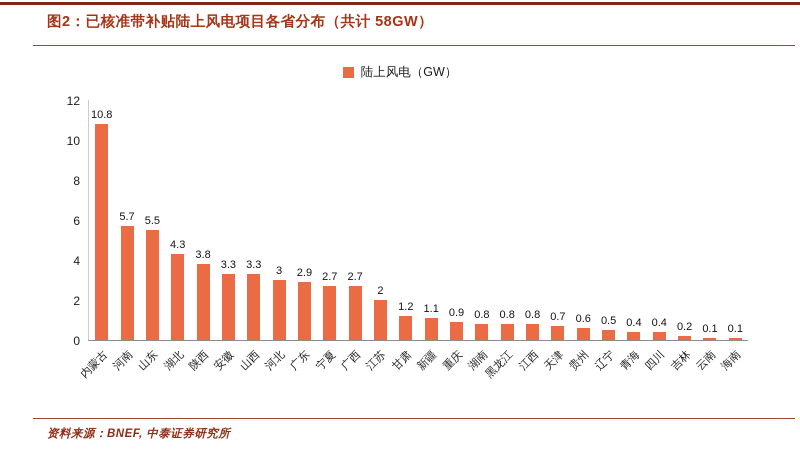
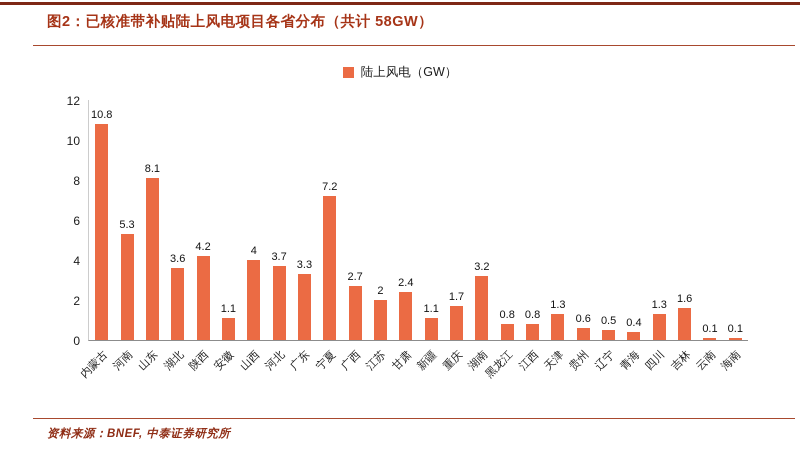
河南: 5.7 -> 5.3
山东: 5.5 -> 8.1
湖北: 4.3 -> 3.6
陕西: 3.8 -> 4.2
安徽: 3.3 -> 1.1
山西: 3.3 -> 4
河北: 3 -> 3.7
广东: 2.9 -> 3.3
宁夏: 2.7 -> 7.2
甘肃: 1.2 -> 2.4
重庆: 0.9 -> 1.7
湖南: 0.8 -> 3.2
天津: 0.7 -> 1.3
四川: 0.4 -> 1.3
吉林: 0.2 -> 1.6
